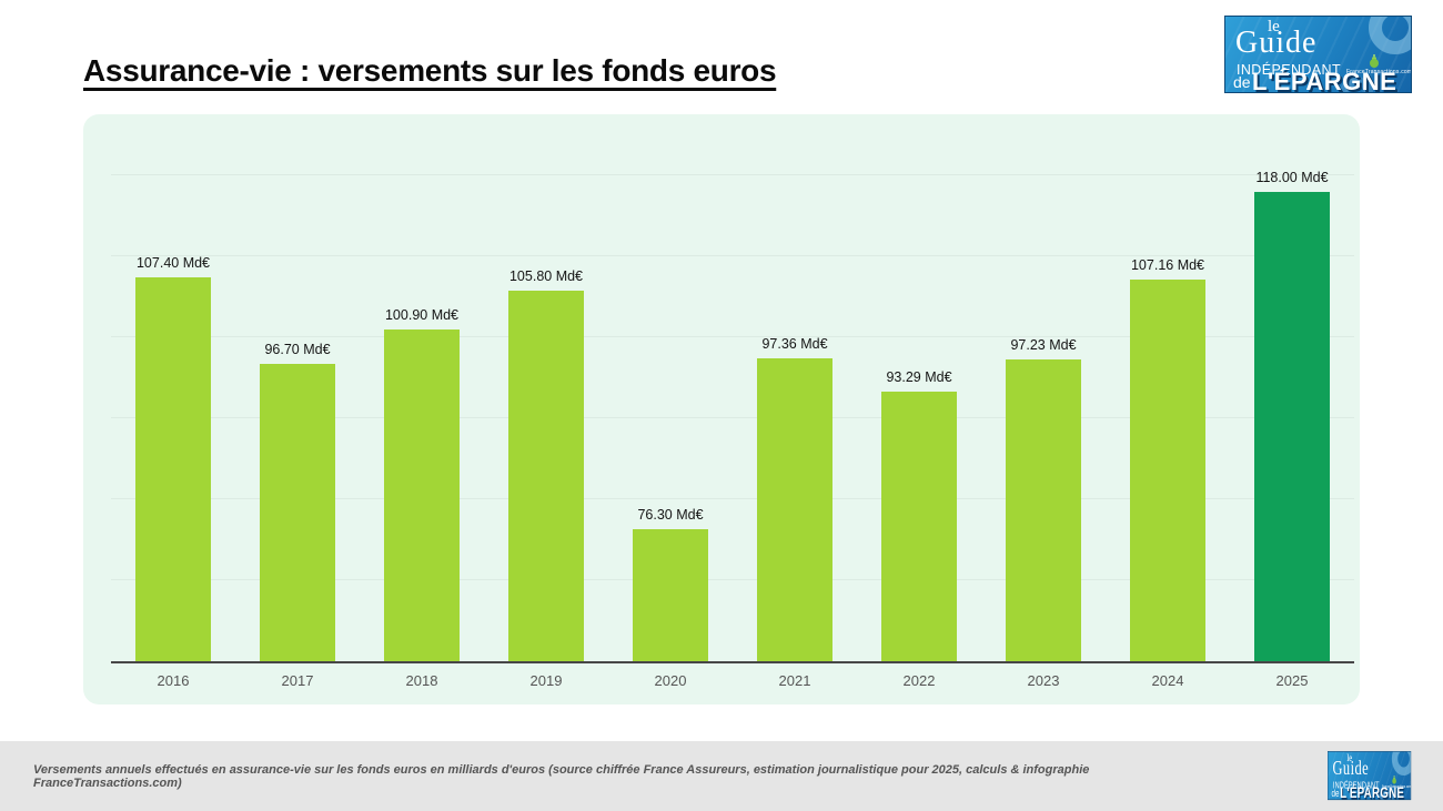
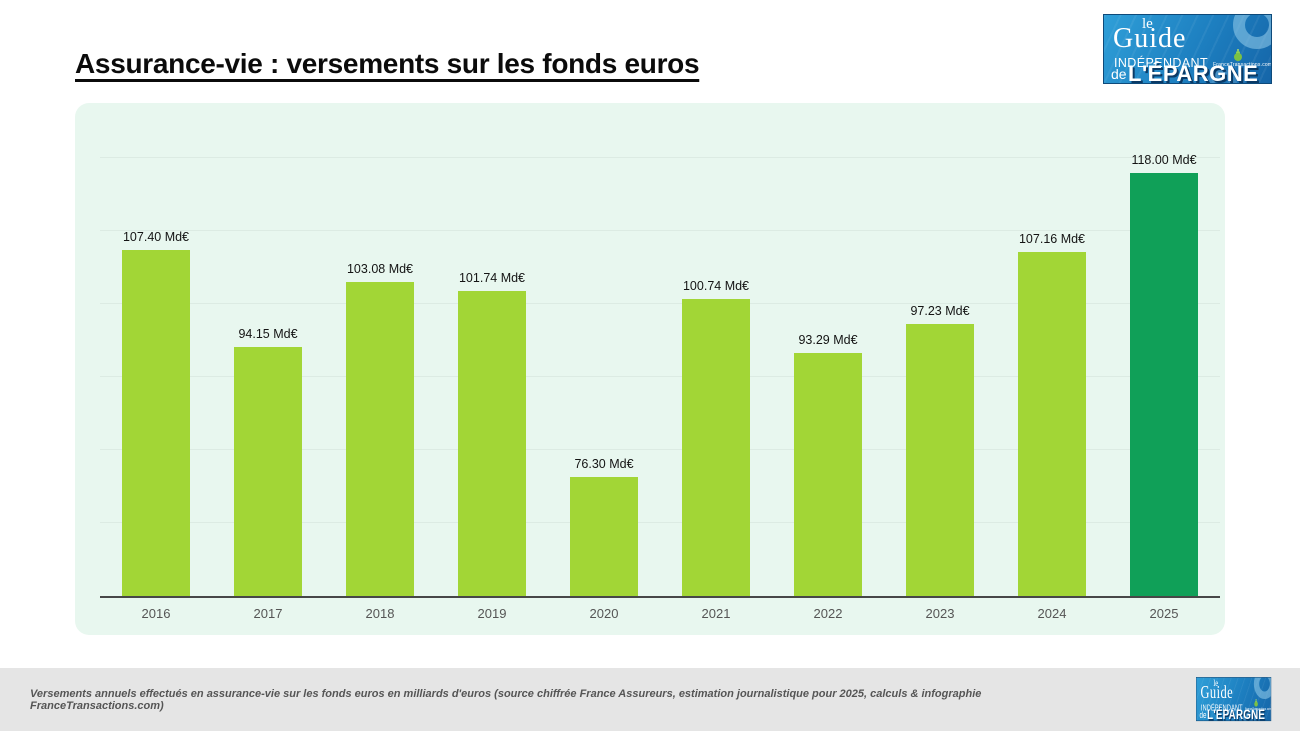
2017: 96.70 -> 94.15
2018: 100.90 -> 103.08
2019: 105.80 -> 101.74
2021: 97.36 -> 100.74
